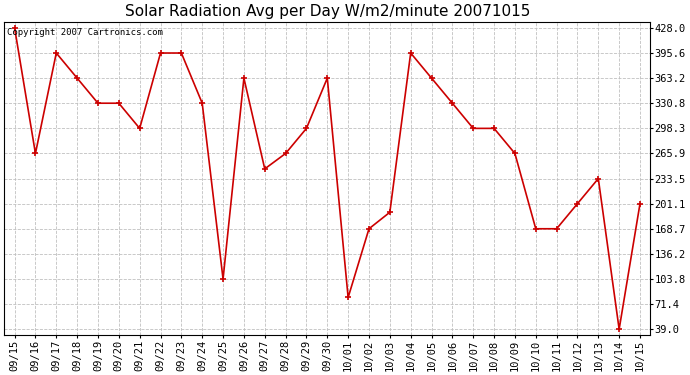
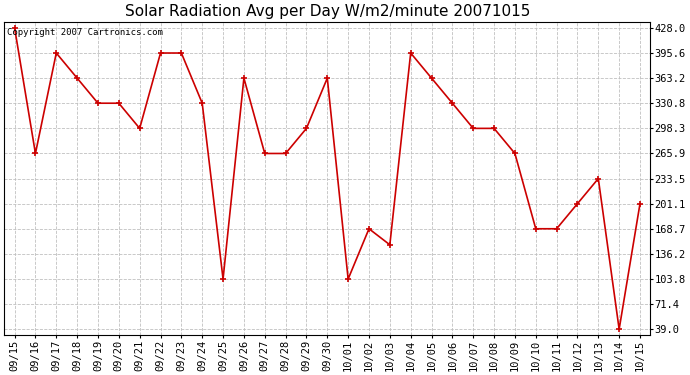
09/27: 246 -> 266
10/01: 80 -> 104
10/03: 190 -> 148
